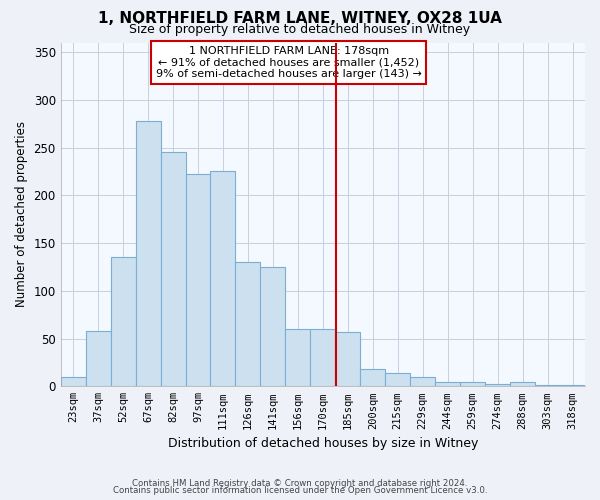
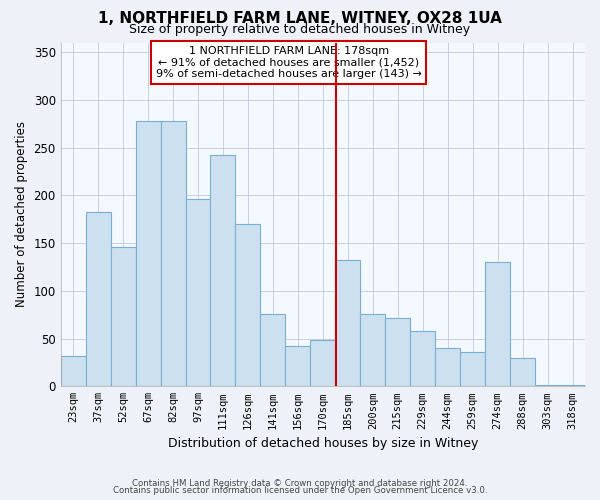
23sqm: 10 -> 32
37sqm: 58 -> 182
52sqm: 135 -> 146
82sqm: 245 -> 278
97sqm: 222 -> 196
111sqm: 225 -> 242
126sqm: 130 -> 170
141sqm: 125 -> 76
156sqm: 60 -> 42
170sqm: 60 -> 48
185sqm: 57 -> 132
200sqm: 18 -> 76
215sqm: 14 -> 72
229sqm: 10 -> 58
244sqm: 5 -> 40
259sqm: 5 -> 36
274sqm: 2 -> 130
288sqm: 5 -> 30
